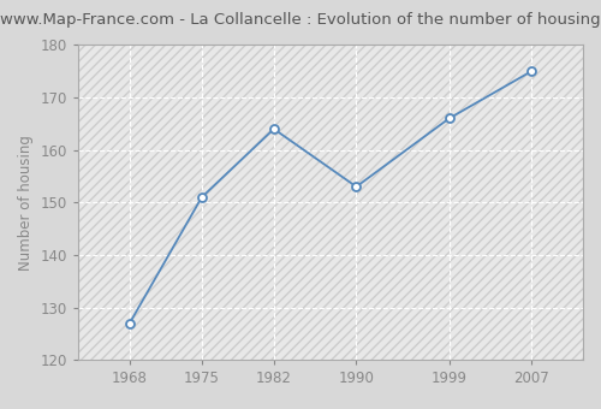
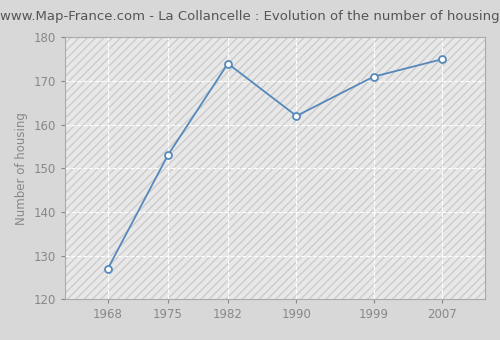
1975: 151 -> 153
1982: 164 -> 174
1990: 153 -> 162
1999: 166 -> 171
